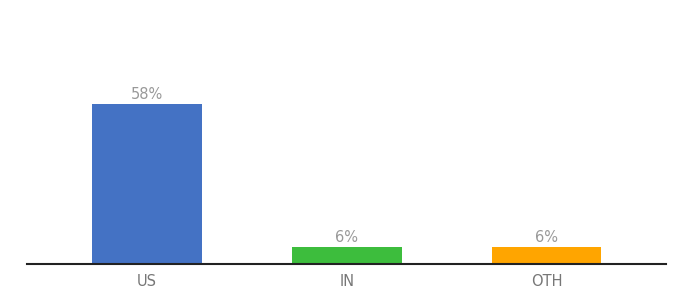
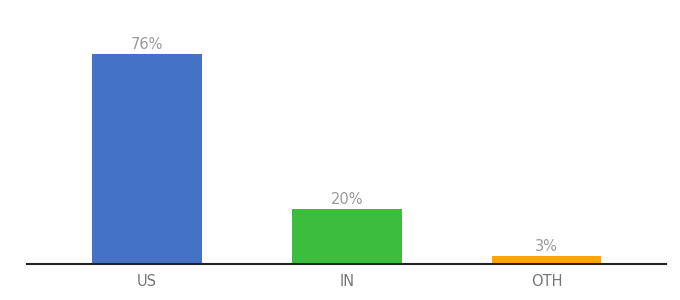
US: 58% -> 76%
IN: 6% -> 20%
OTH: 6% -> 3%
